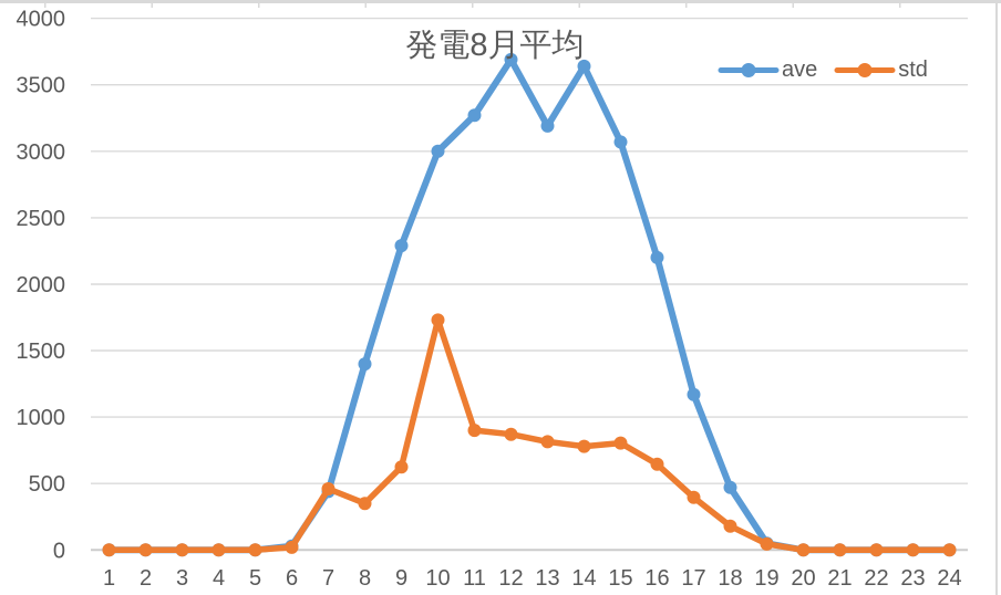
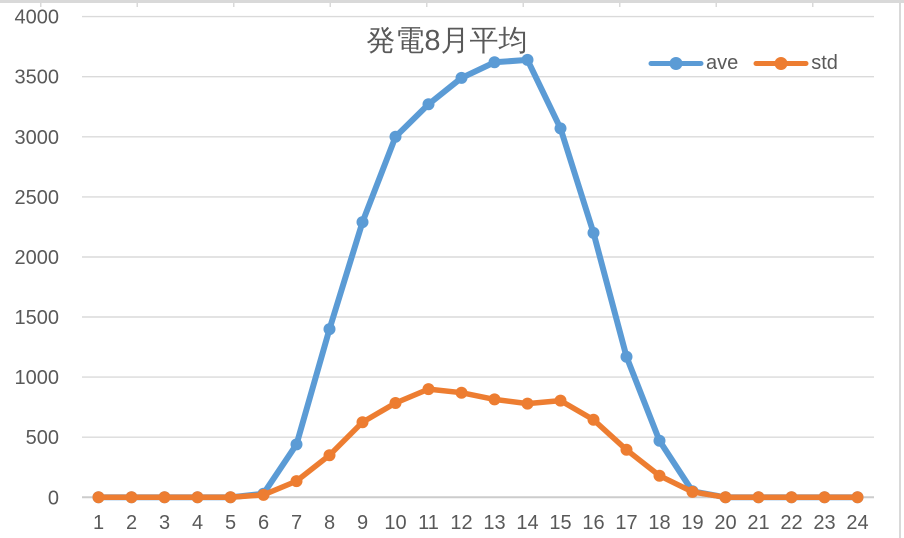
std/7: 460 -> 140
std/10: 1730 -> 780
ave/12: 3690 -> 3490
ave/13: 3190 -> 3620
